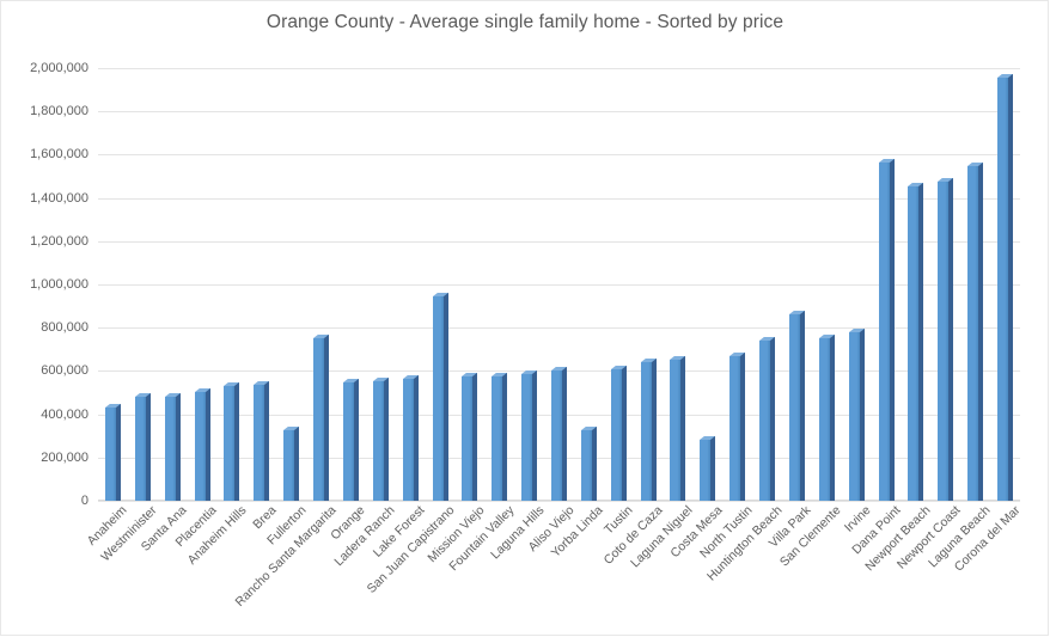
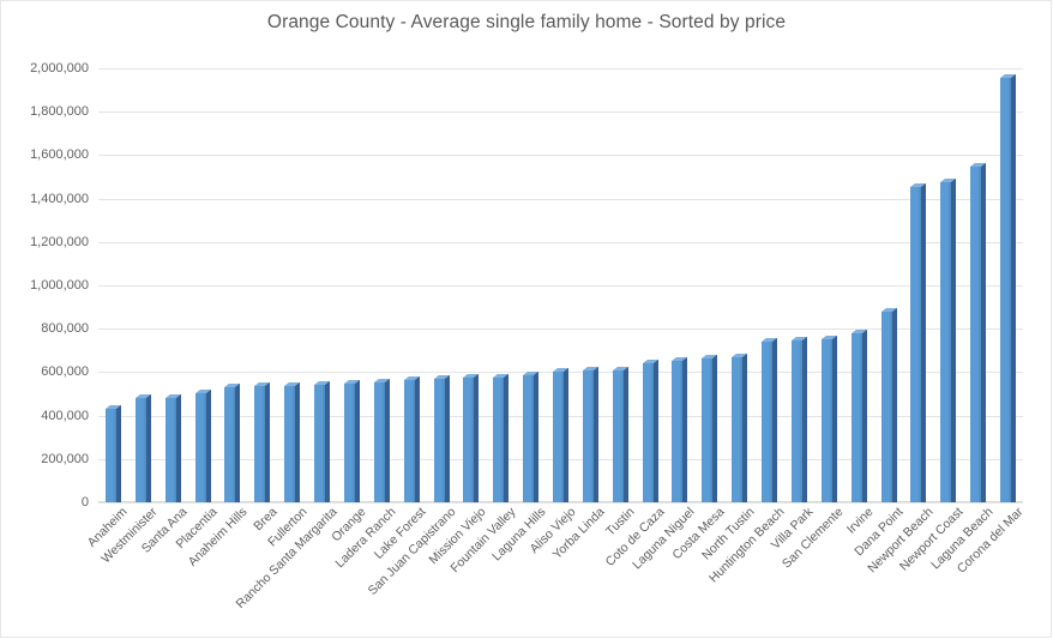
Fullerton: 340000 -> 560000
Rancho Santa Margarita: 770000 -> 560000
San Juan Capistrano: 960000 -> 580000
Yorba Linda: 340000 -> 620000
Costa Mesa: 300000 -> 680000
Villa Park: 880000 -> 760000
Dana Point: 1580000 -> 900000
